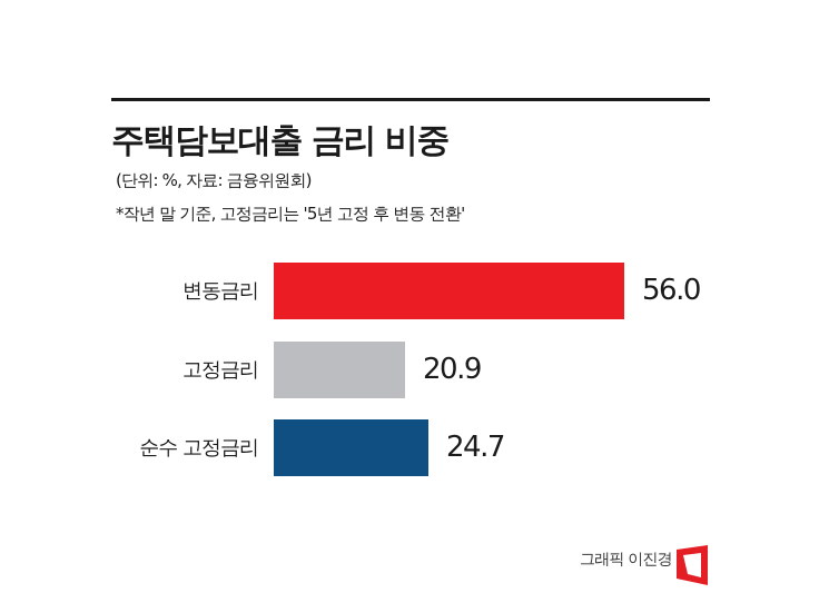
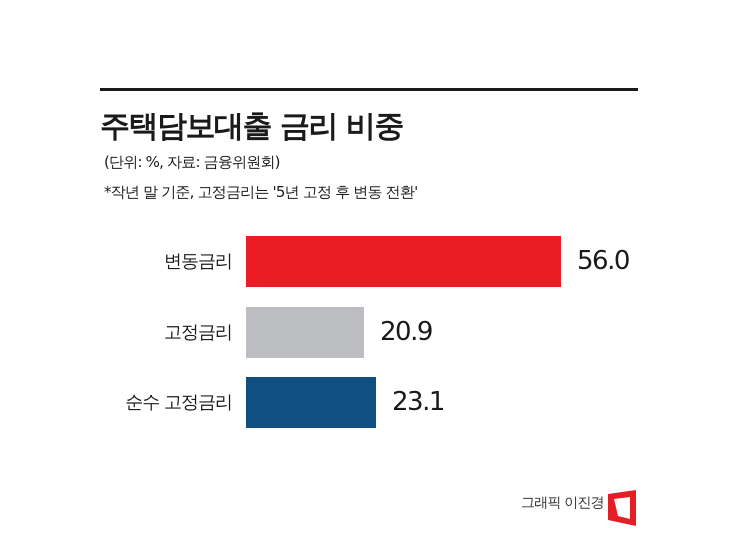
순수 고정금리: 24.7 -> 23.1
